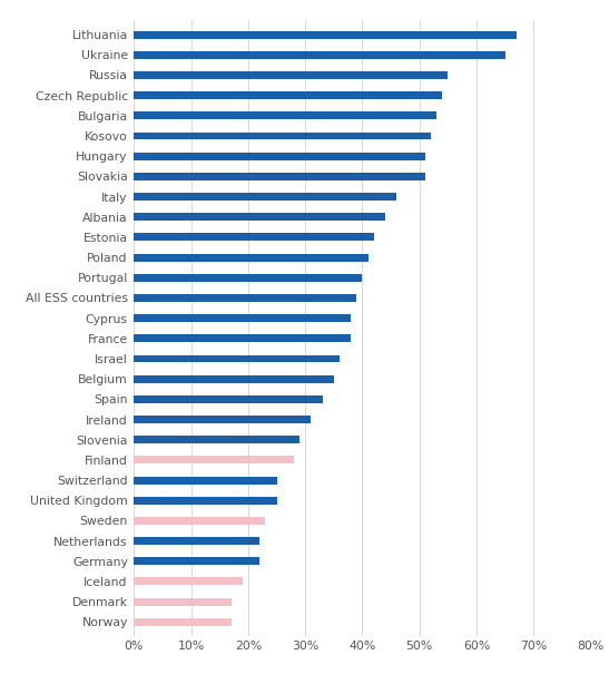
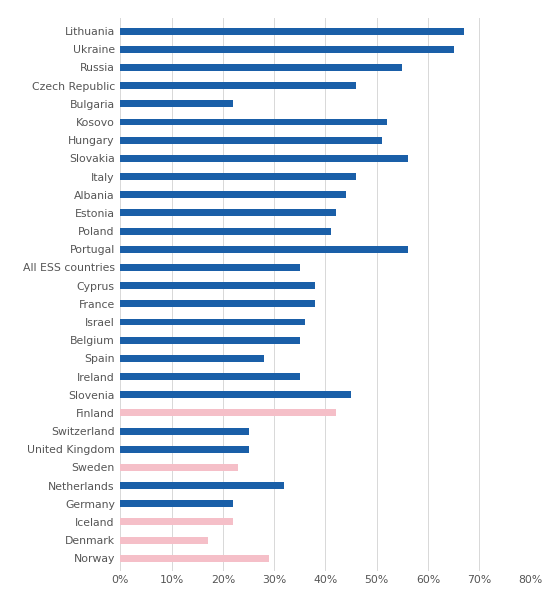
Czech Republic: 54% -> 46%
Bulgaria: 53% -> 22%
Slovakia: 51% -> 56%
Portugal: 40% -> 56%
All ESS countries: 39% -> 35%
Spain: 33% -> 28%
Ireland: 31% -> 35%
Slovenia: 29% -> 45%
Finland: 28% -> 42%
Netherlands: 22% -> 32%
Iceland: 19% -> 22%
Norway: 17% -> 29%
